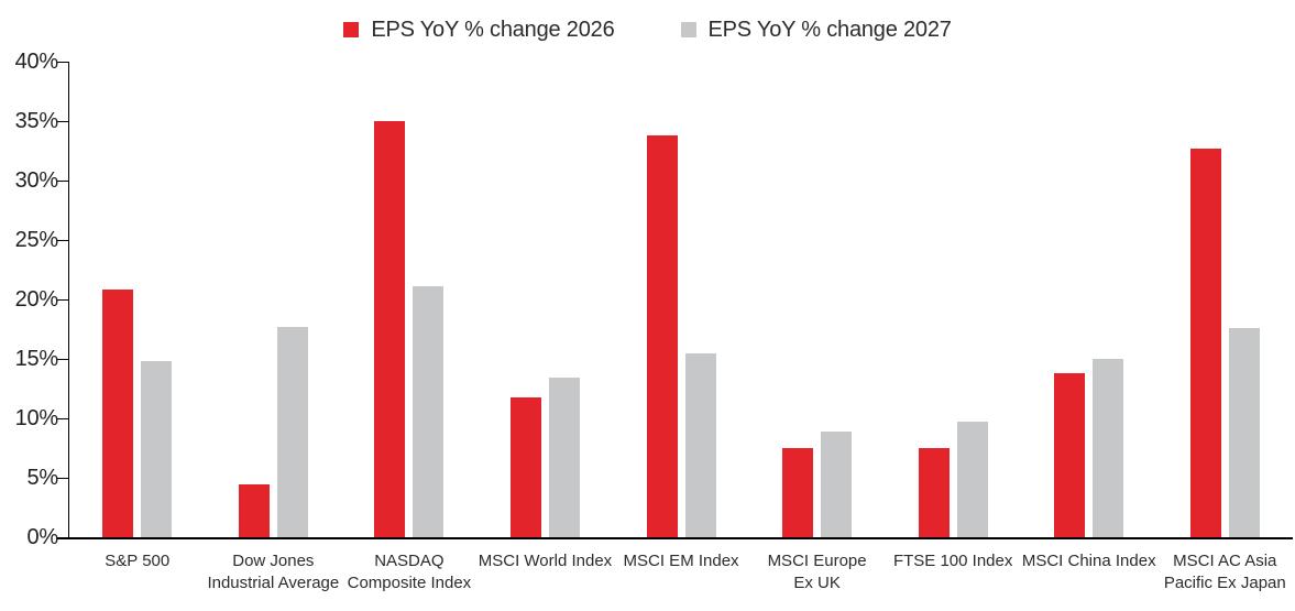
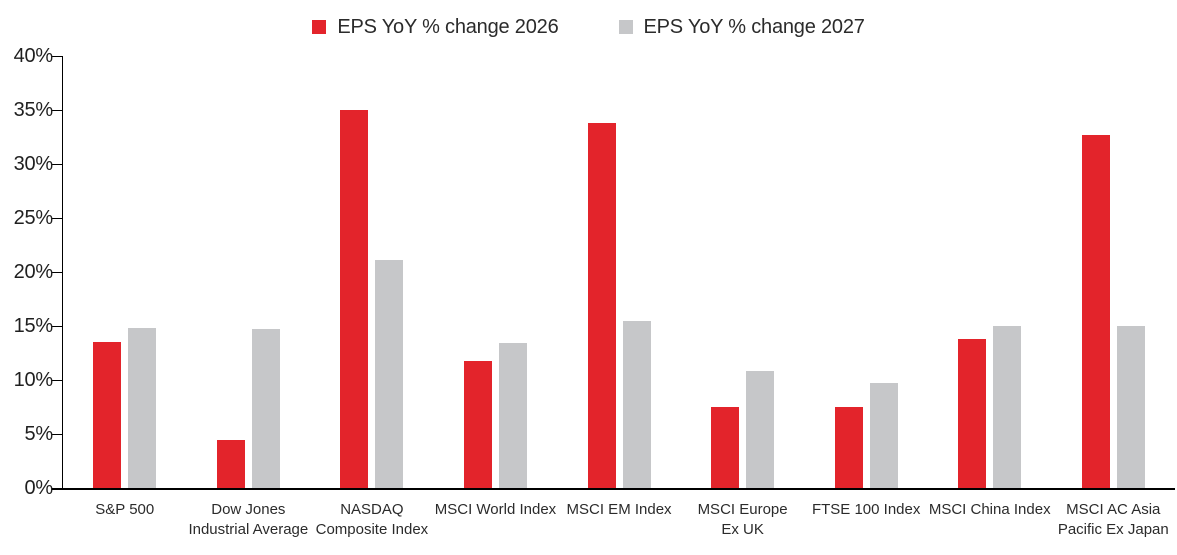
EPS YoY % change 2026/S&P 500: 20.8% -> 13.5%
EPS YoY % change 2027/Dow Jones Industrial Average: 17.7% -> 14.7%
EPS YoY % change 2027/MSCI Europe Ex UK: 8.9% -> 10.8%
EPS YoY % change 2027/MSCI AC Asia Pacific Ex Japan: 17.6% -> 15.0%
